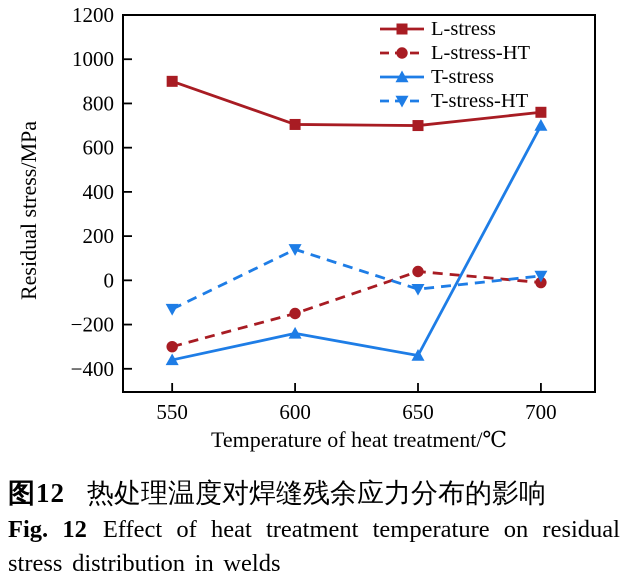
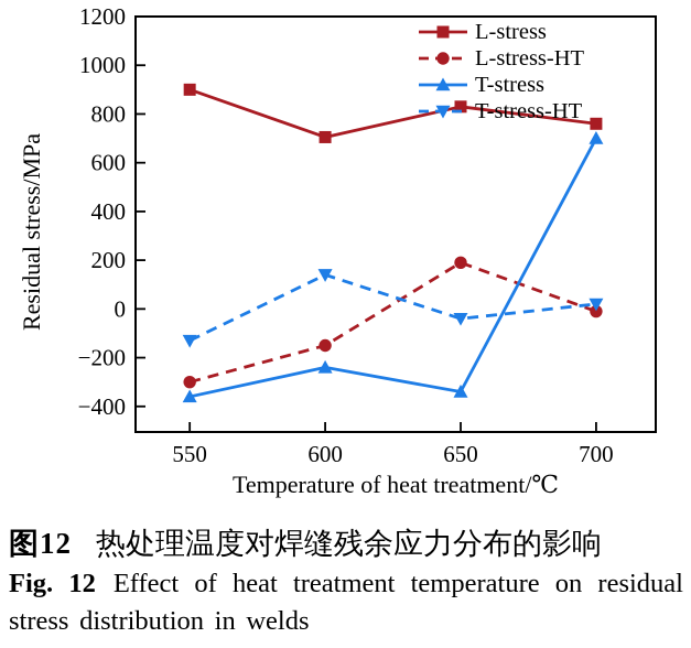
L-stress/650: 700 -> 830
L-stress-HT/650: 40 -> 190
